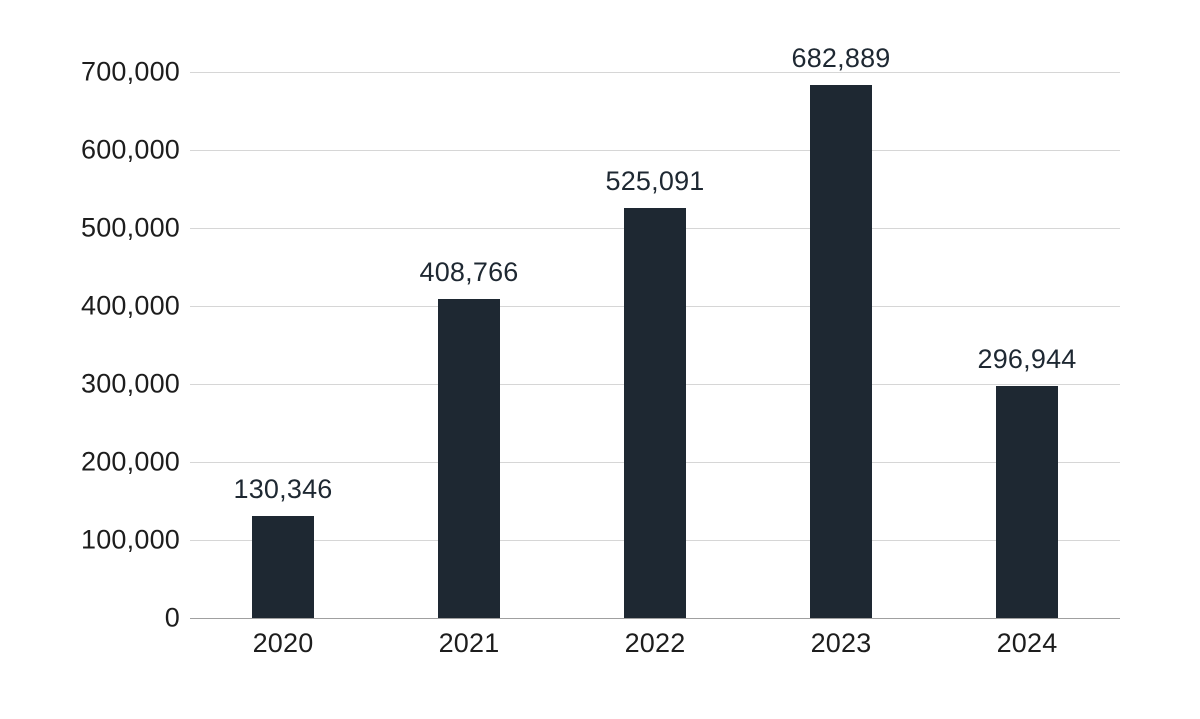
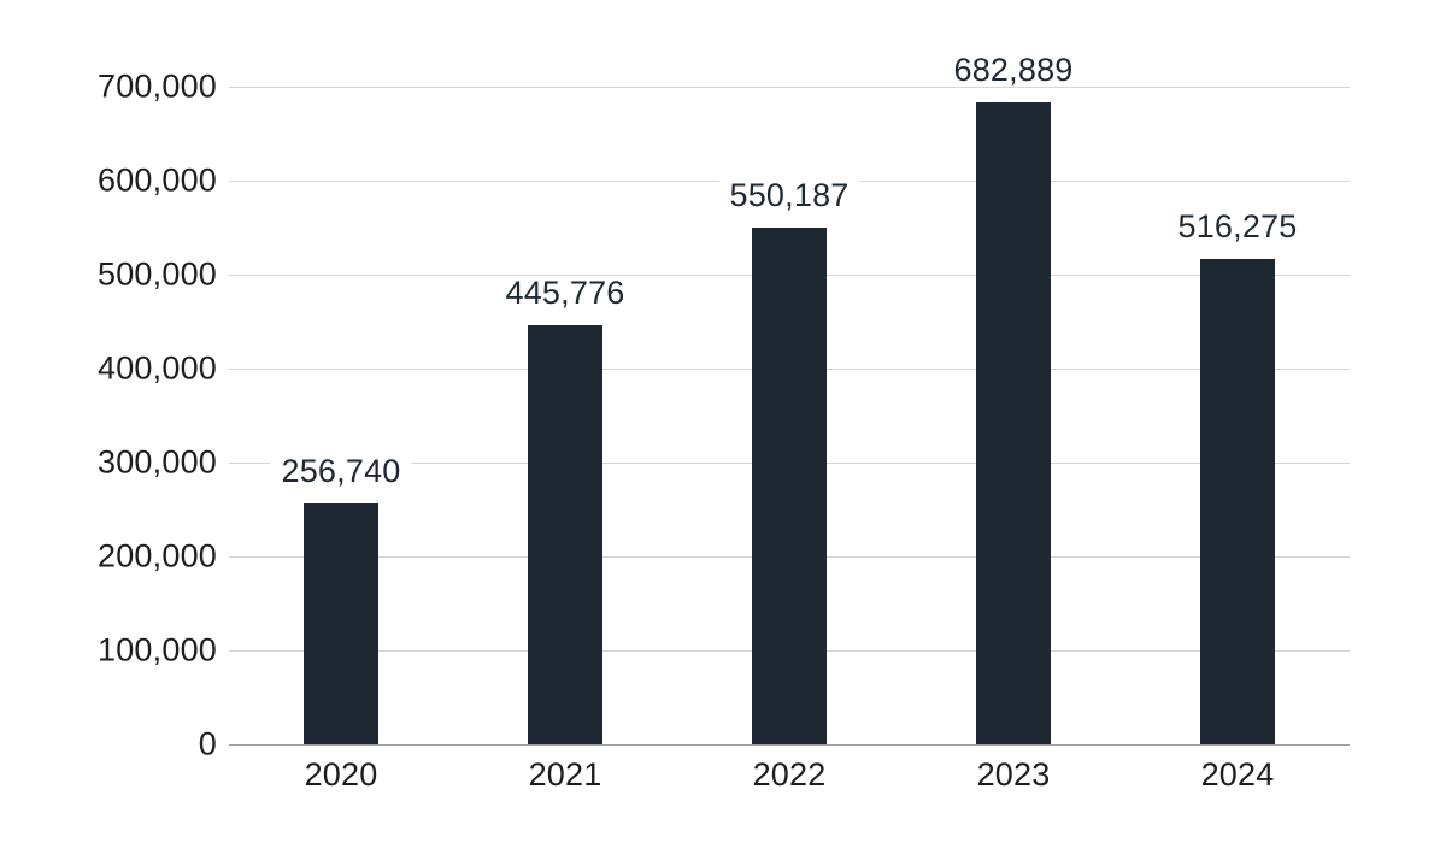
2020: 130,346 -> 256,740
2021: 408,766 -> 445,776
2022: 525,091 -> 550,187
2024: 296,944 -> 516,275
